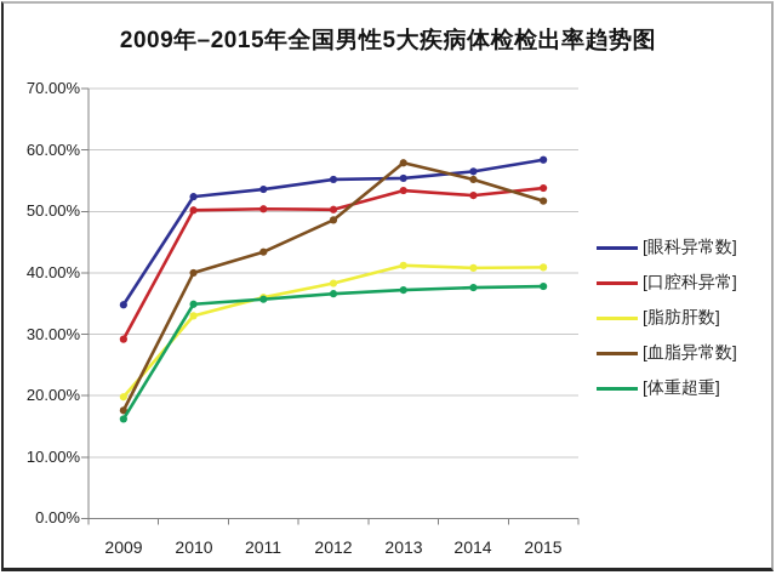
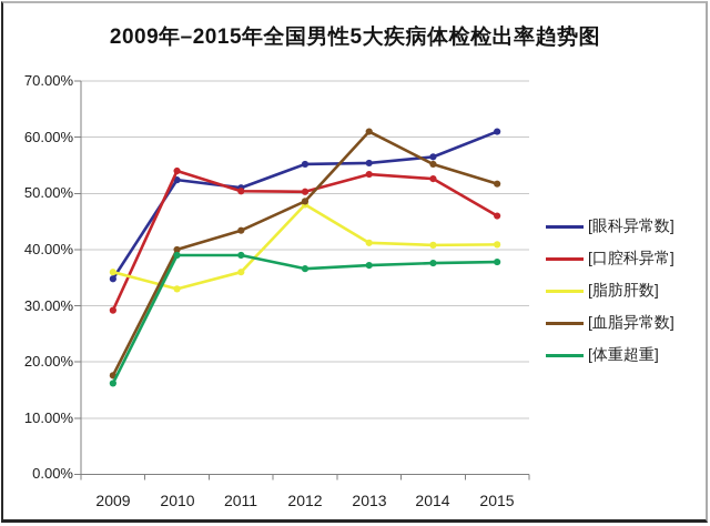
[脂肪肝数]/2009: 20% -> 36%
[口腔科异常]/2010: 50% -> 54%
[体重超重]/2010: 35% -> 39%
[眼科异常数]/2011: 54% -> 51%
[体重超重]/2011: 36% -> 39%
[脂肪肝数]/2012: 38% -> 48%
[血脂异常数]/2013: 58% -> 61%
[眼科异常数]/2015: 58% -> 61%
[口腔科异常]/2015: 54% -> 46%
